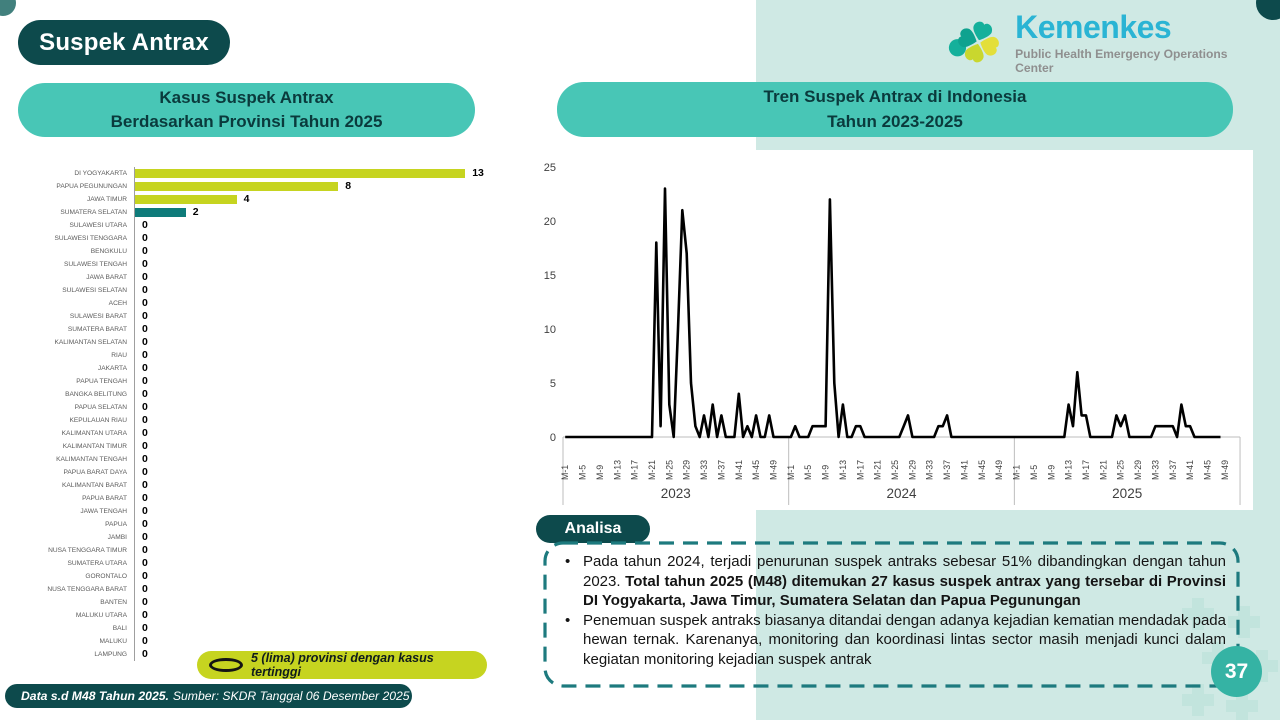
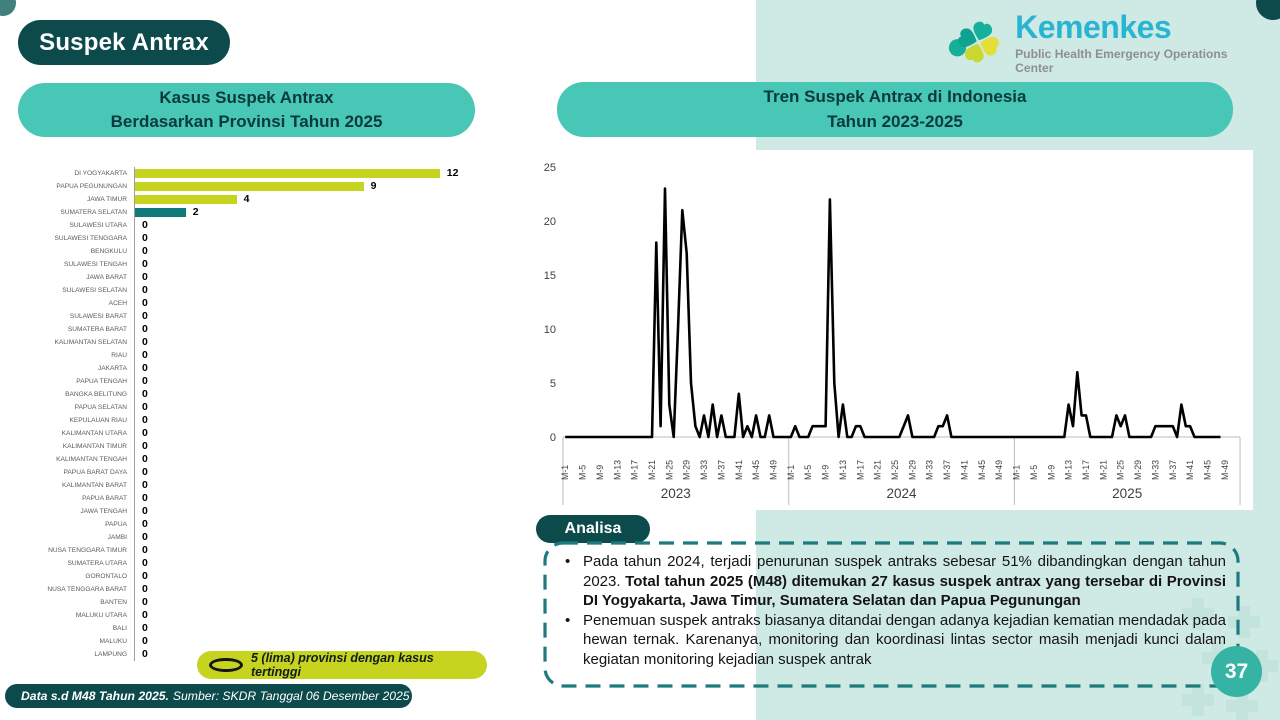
Kasus Suspek Antrax Berdasarkan Provinsi Tahun 2025/DI YOGYAKARTA: 13 -> 12
Kasus Suspek Antrax Berdasarkan Provinsi Tahun 2025/PAPUA PEGUNUNGAN: 8 -> 9
